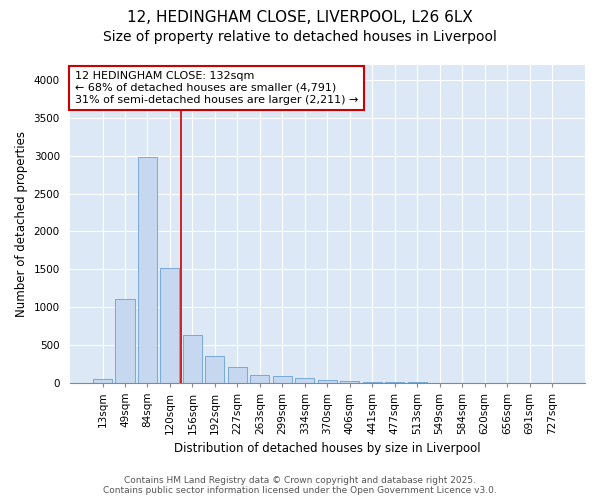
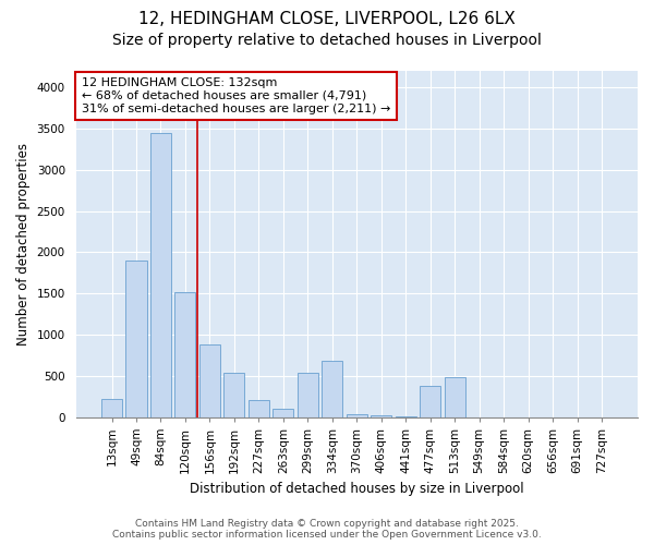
13sqm: 50 -> 220
49sqm: 1100 -> 1900
84sqm: 2980 -> 3440
156sqm: 630 -> 880
192sqm: 350 -> 540
299sqm: 90 -> 540
334sqm: 60 -> 680
477sqm: 0 -> 380
513sqm: 0 -> 480
